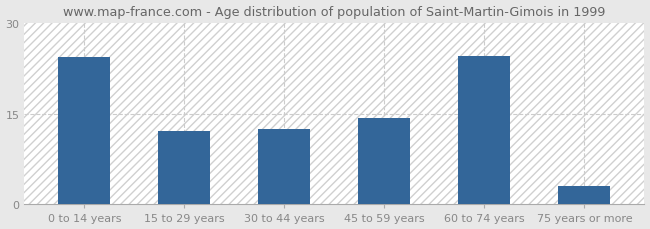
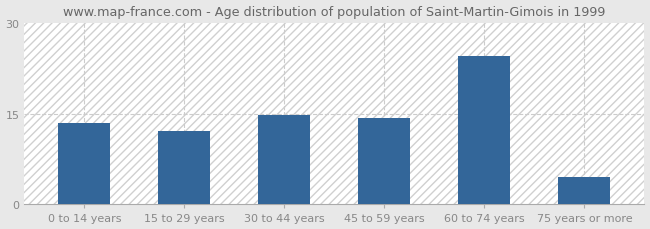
0 to 14 years: 24.4 -> 13.5
30 to 44 years: 12.4 -> 14.7
75 years or more: 3.0 -> 4.5
